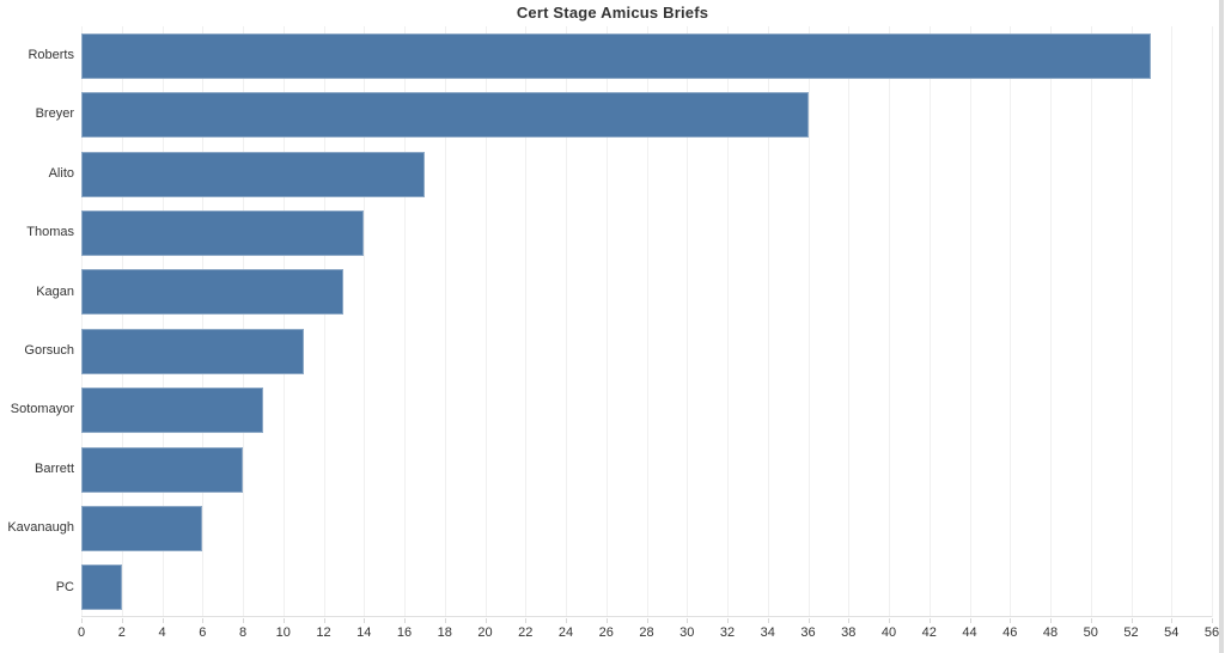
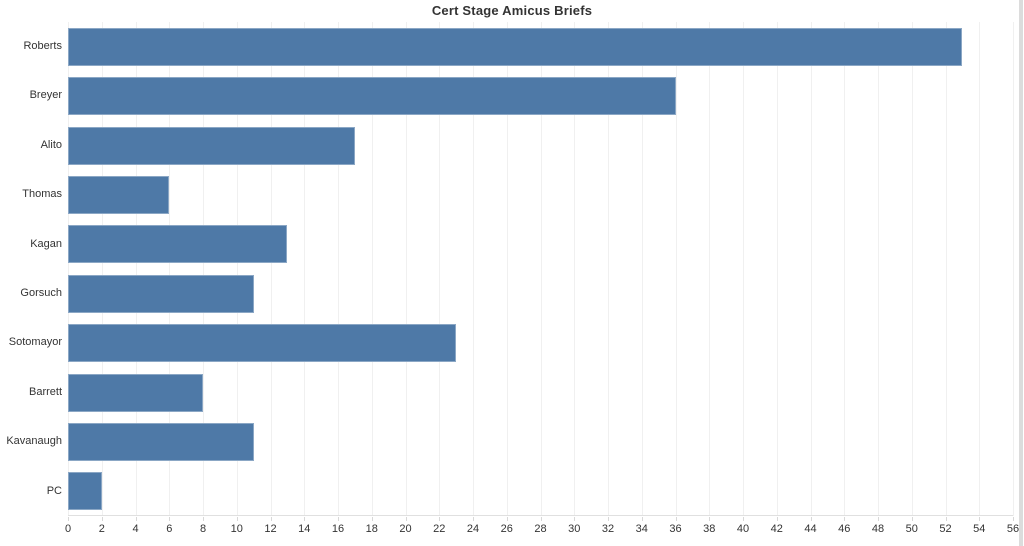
Thomas: 14 -> 6
Sotomayor: 9 -> 23
Kavanaugh: 6 -> 11
